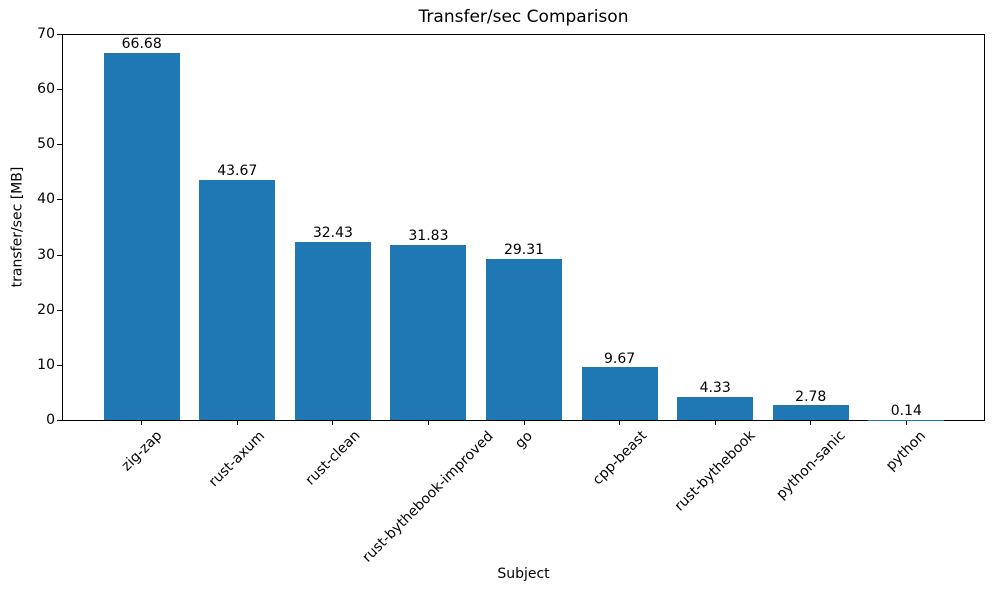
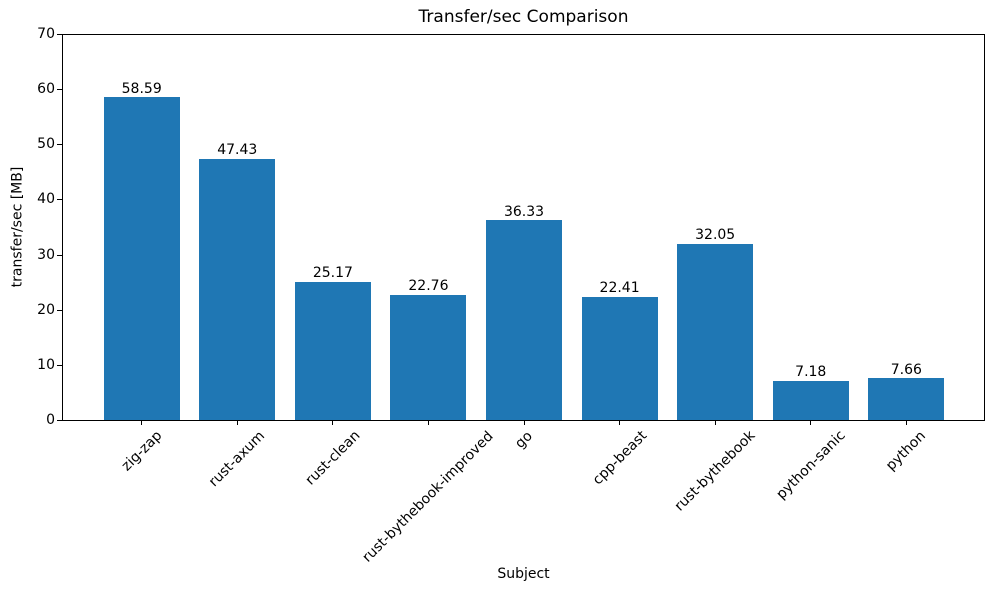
zig-zap: 66.68 -> 58.59
rust-axum: 43.67 -> 47.43
rust-clean: 32.43 -> 25.17
rust-bythebook-improved: 31.83 -> 22.76
go: 29.31 -> 36.33
cpp-beast: 9.67 -> 22.41
rust-bythebook: 4.33 -> 32.05
python-sanic: 2.78 -> 7.18
python: 0.14 -> 7.66
